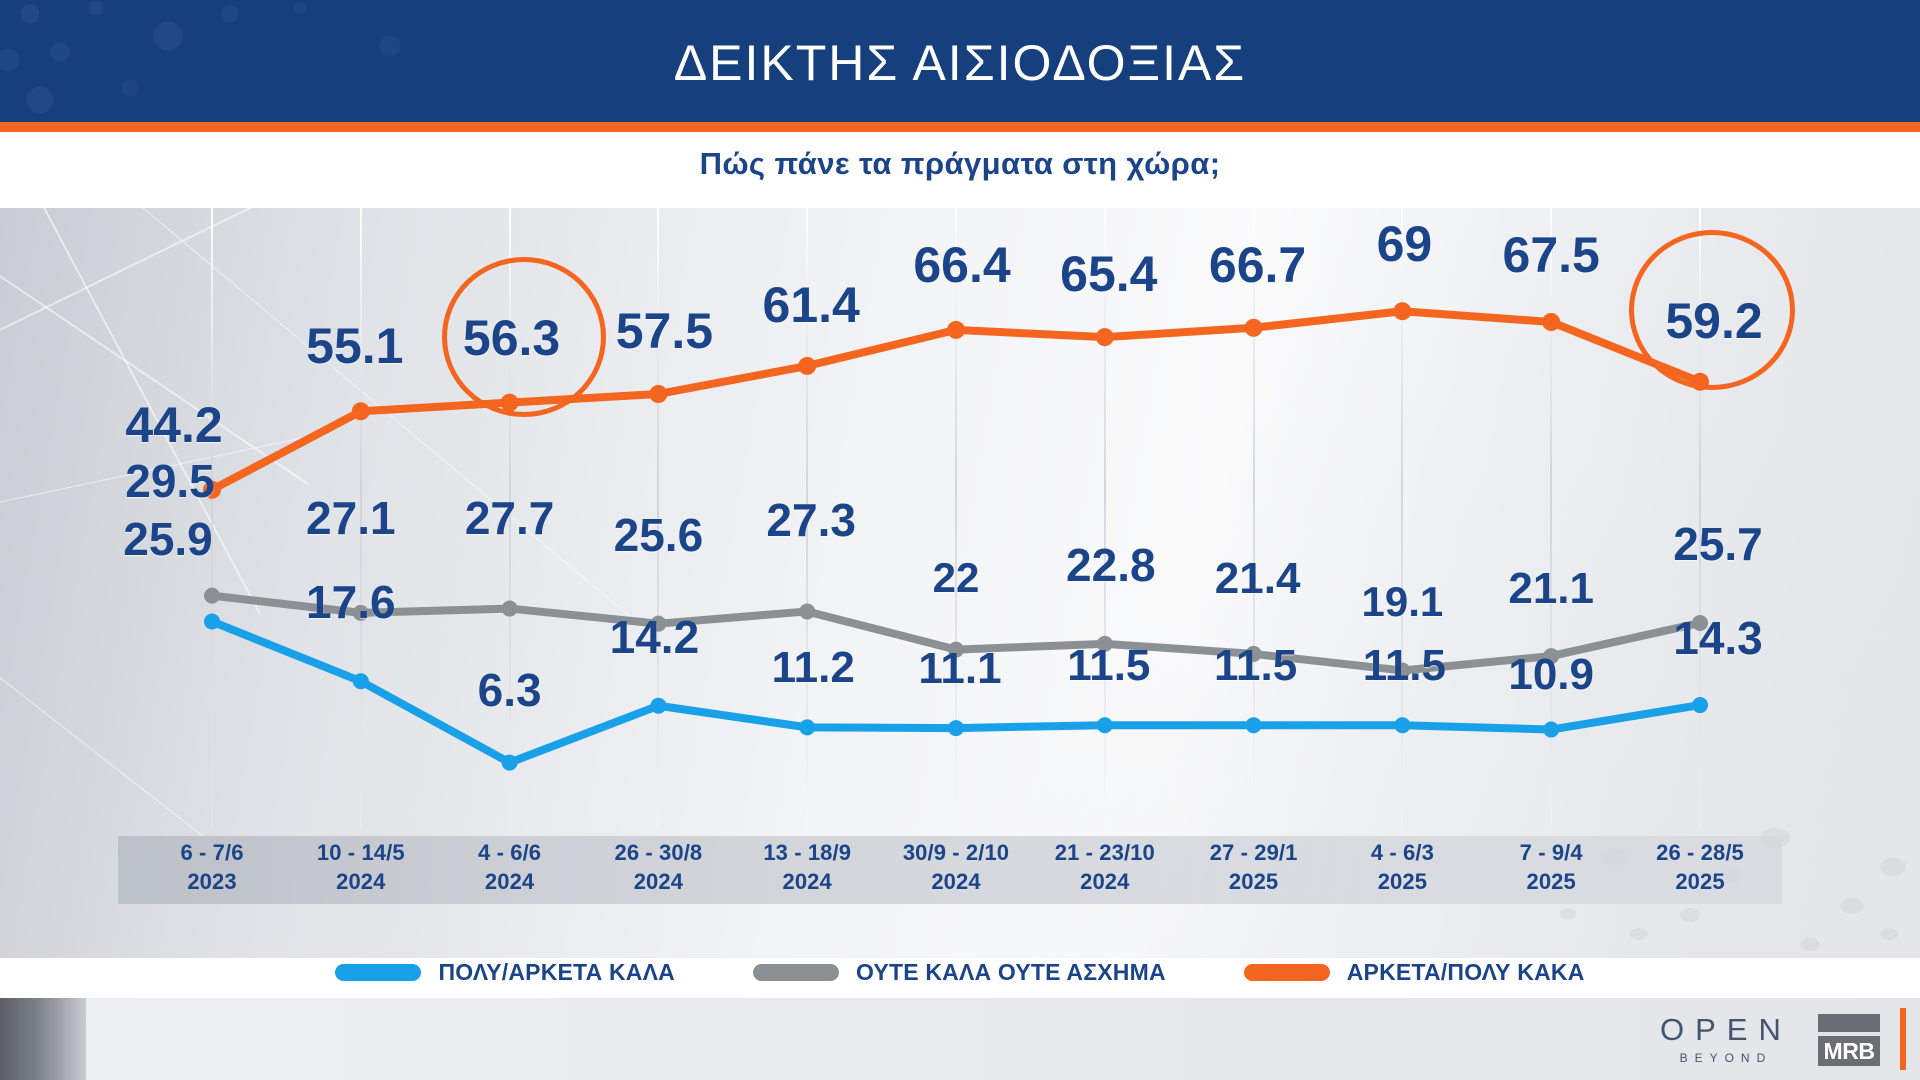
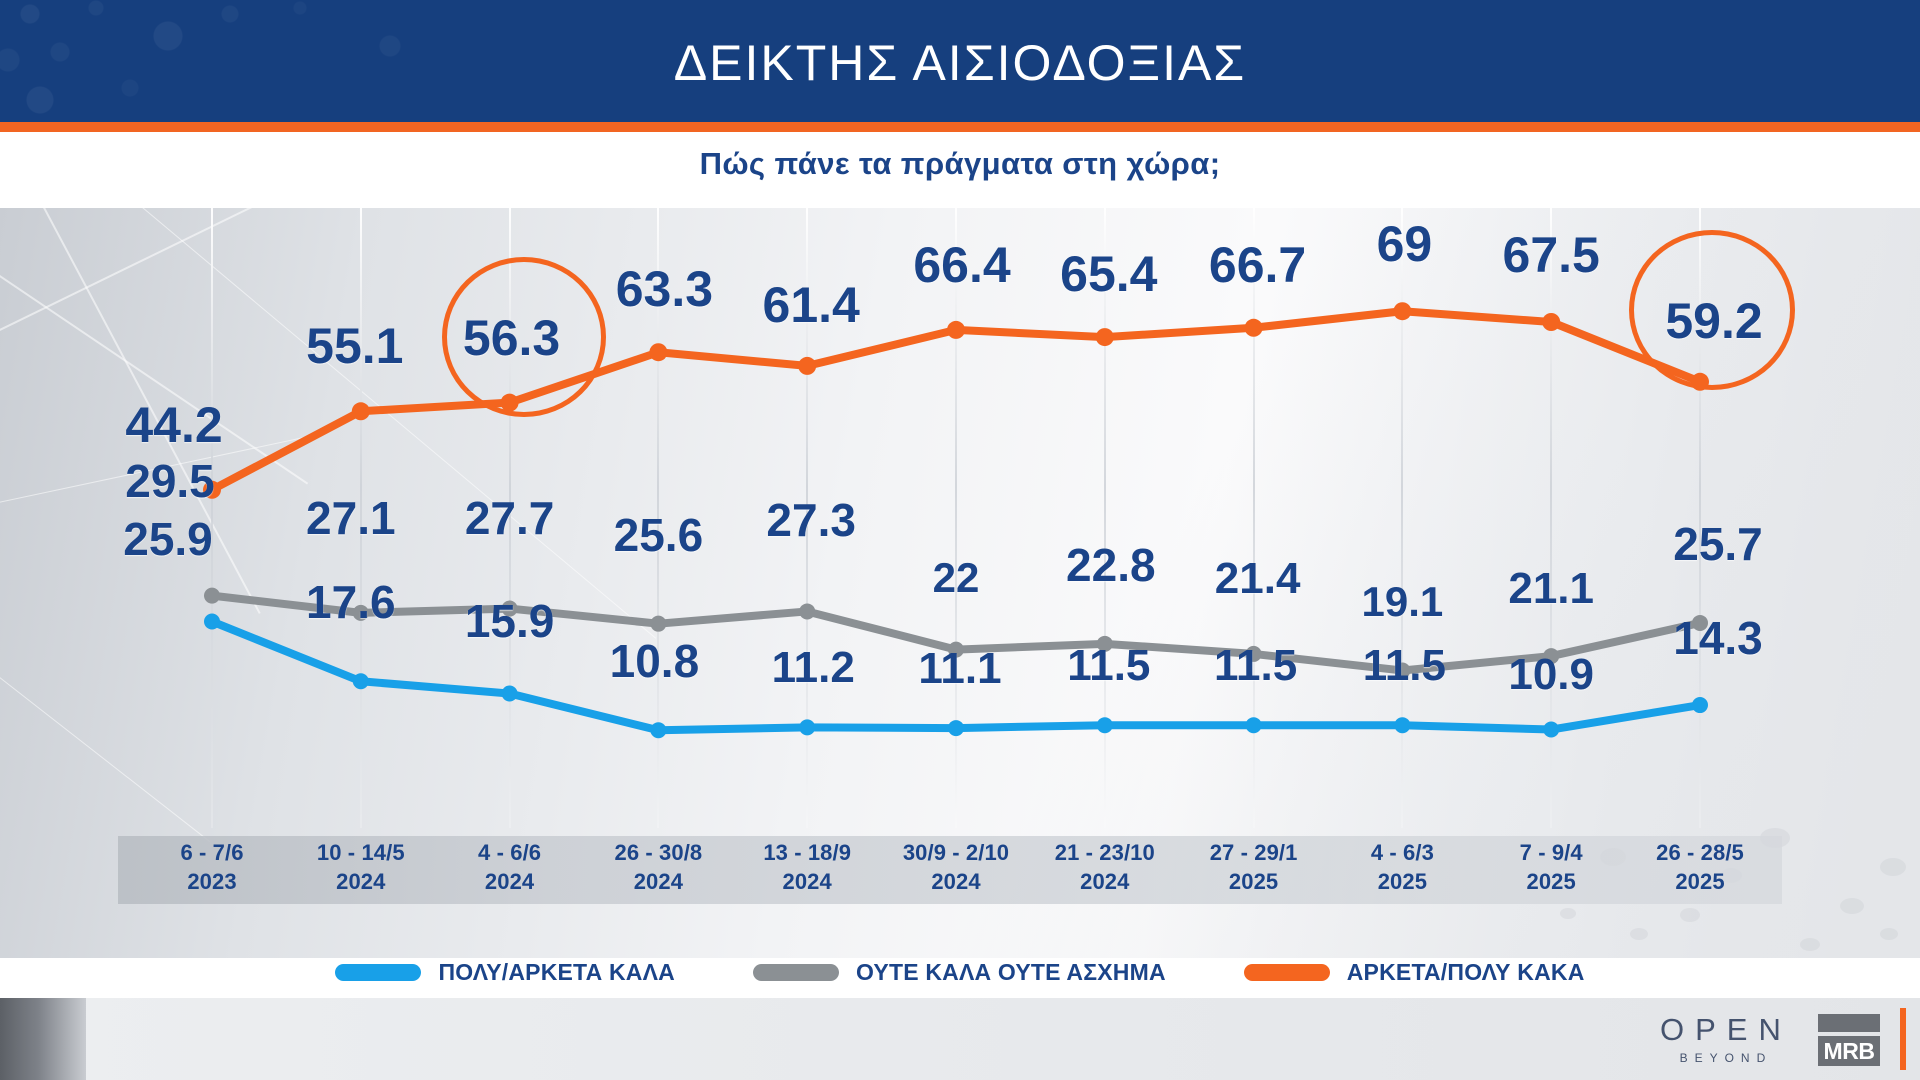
ΠΟΛΥ/ΑΡΚΕΤΑ ΚΑΛΑ/4 - 6/6 2024: 6.3 -> 15.9
ΑΡΚΕΤΑ/ΠΟΛΥ ΚΑΚΑ/26 - 30/8 2024: 57.5 -> 63.3
ΠΟΛΥ/ΑΡΚΕΤΑ ΚΑΛΑ/26 - 30/8 2024: 14.2 -> 10.8
